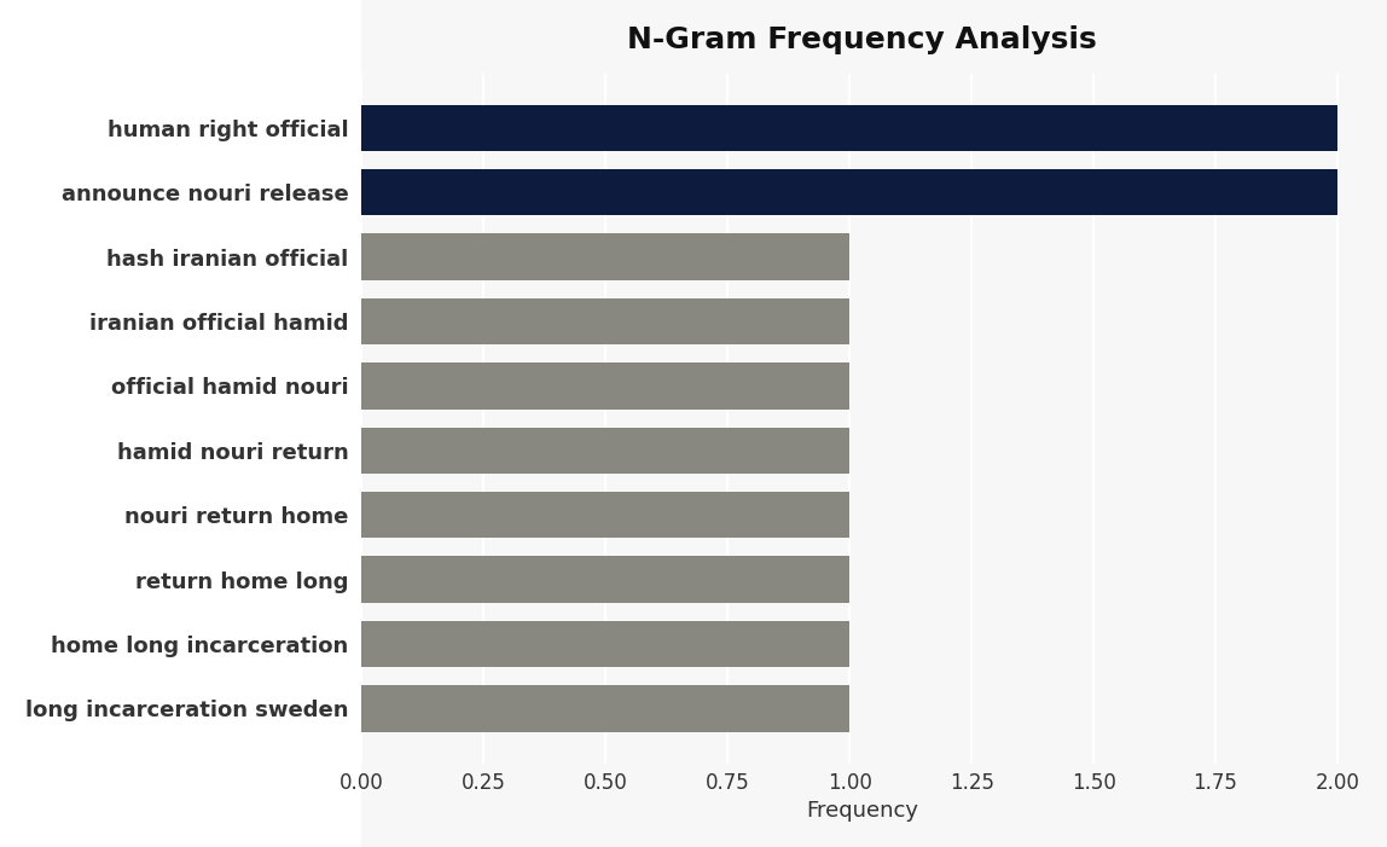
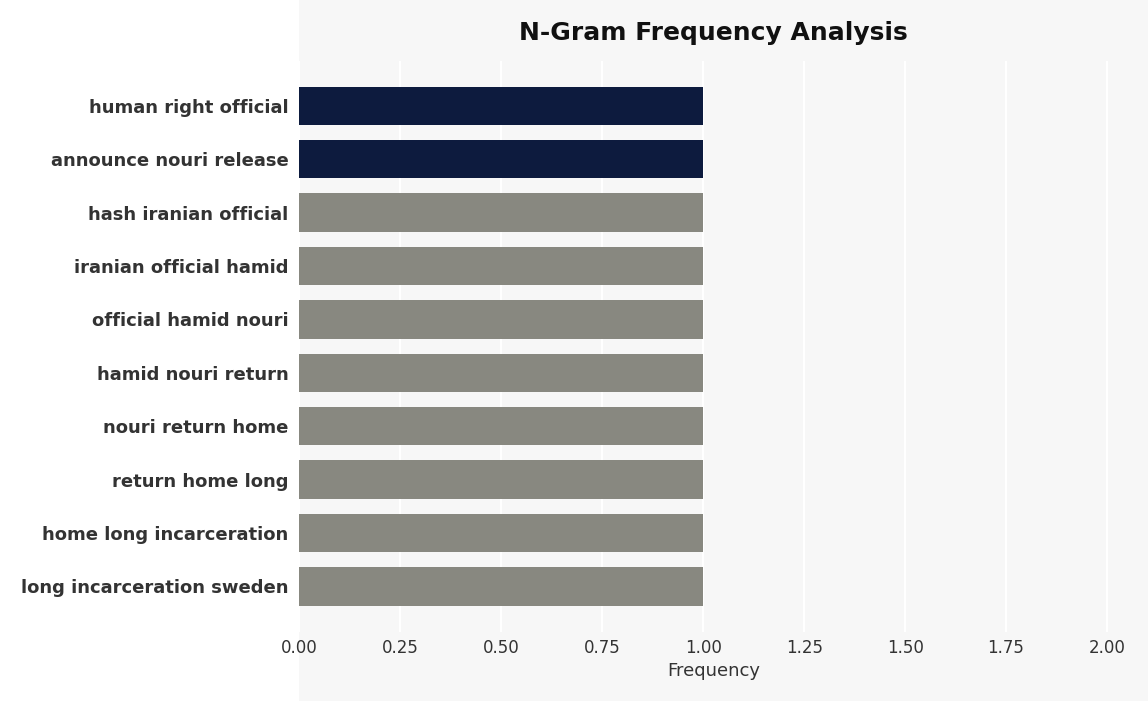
human right official: 2 -> 1
announce nouri release: 2 -> 1
